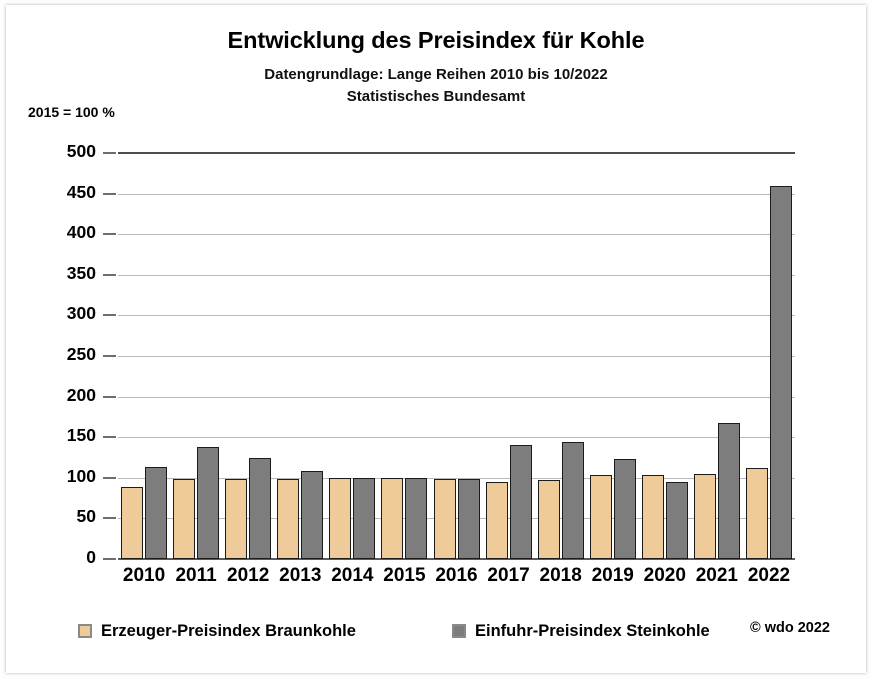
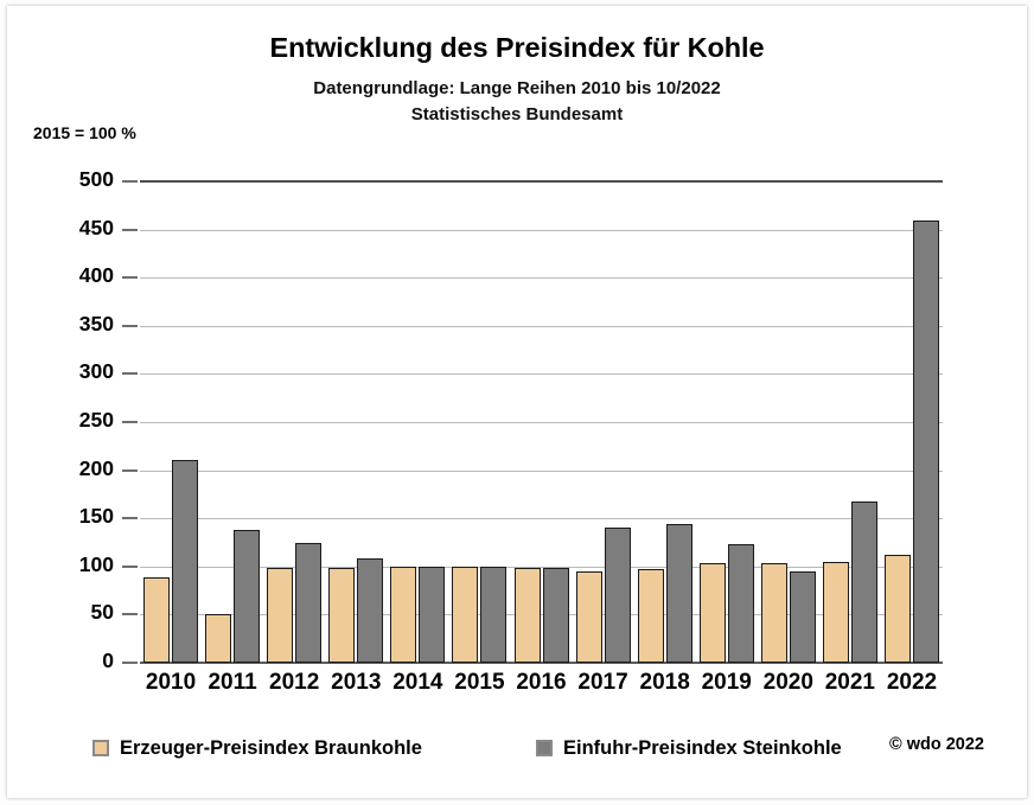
Einfuhr-Preisindex Steinkohle/2010: 110 -> 210
Erzeuger-Preisindex Braunkohle/2011: 100 -> 50
